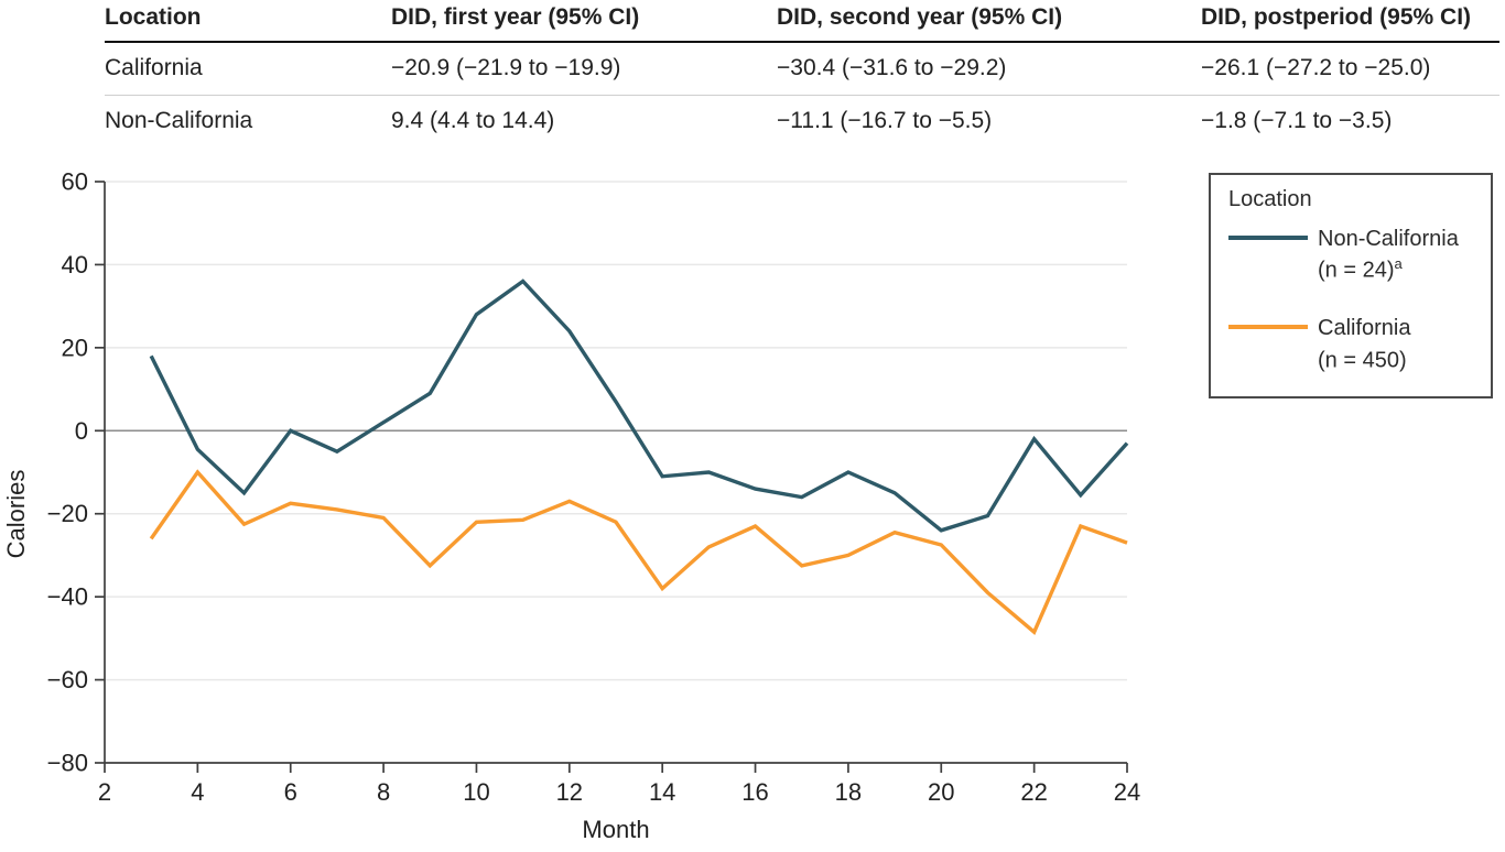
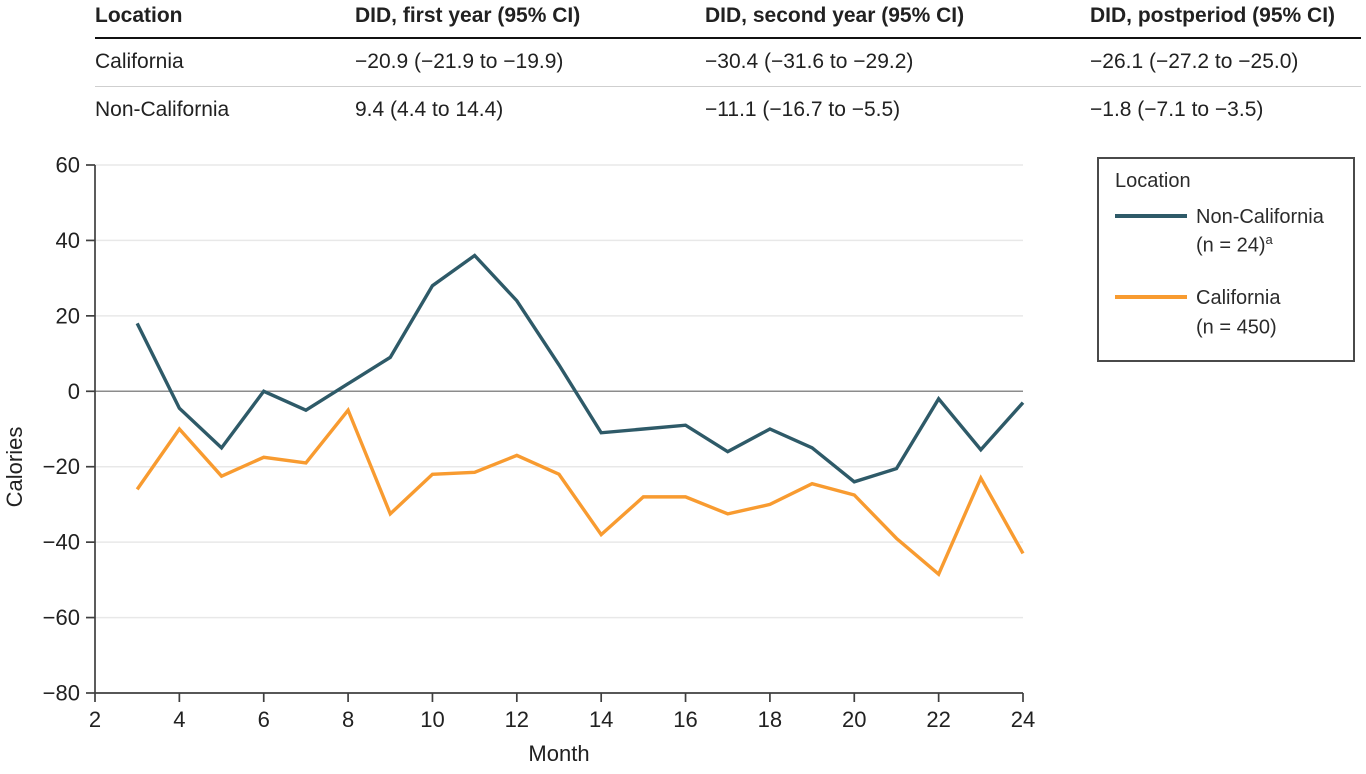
California (n = 450)/8: -21 -> -5
California (n = 450)/16: -23 -> -28
Non-California (n = 24)/16: -14 -> -9
California (n = 450)/24: -27 -> -43
